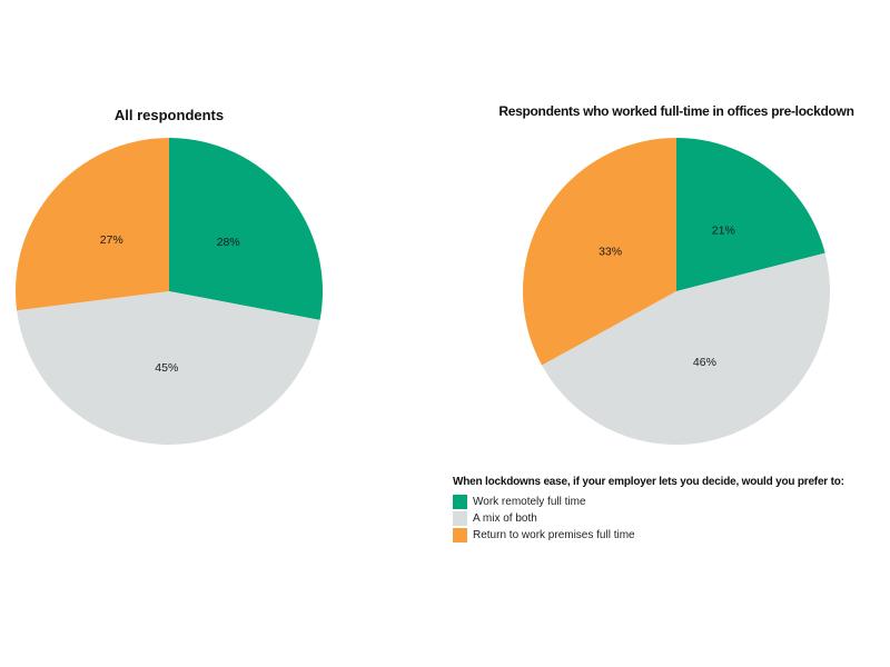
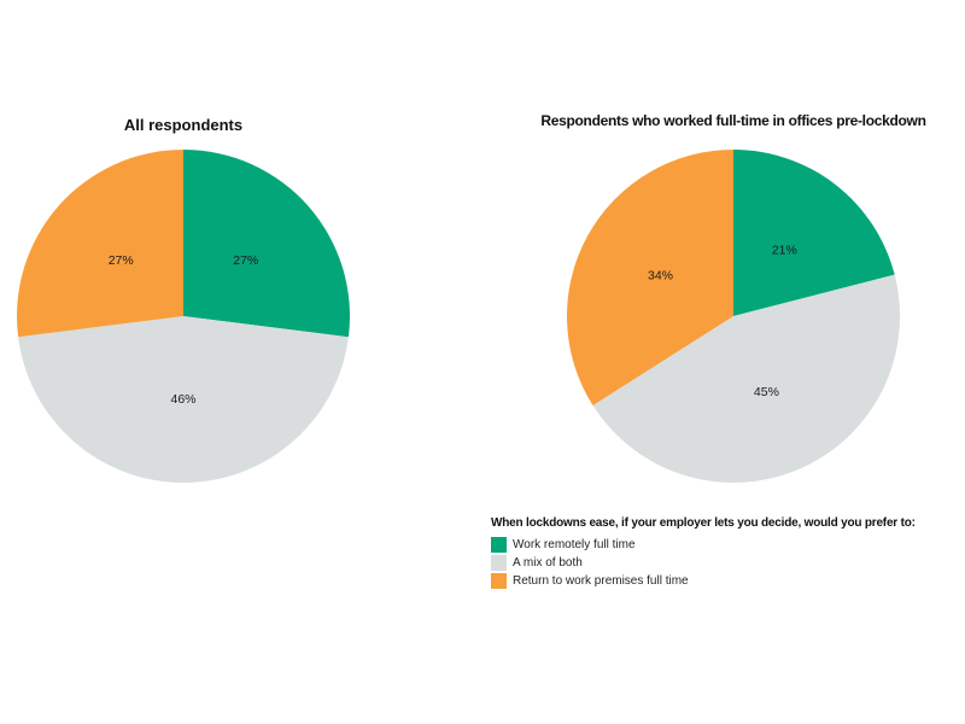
All respondents/Work remotely full time: 28% -> 27%
All respondents/A mix of both: 45% -> 46%
Respondents who worked full-time in offices pre-lockdown/A mix of both: 46% -> 45%
Respondents who worked full-time in offices pre-lockdown/Return to work premises full time: 33% -> 34%
